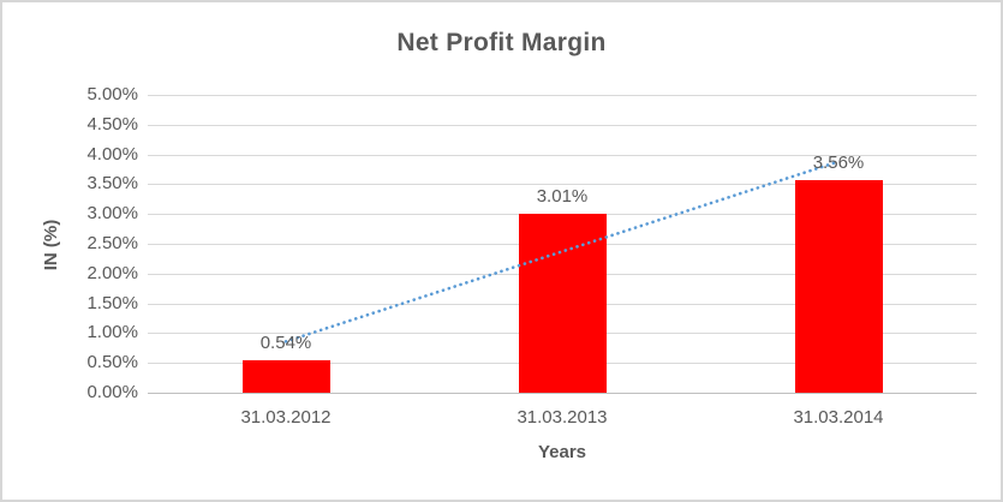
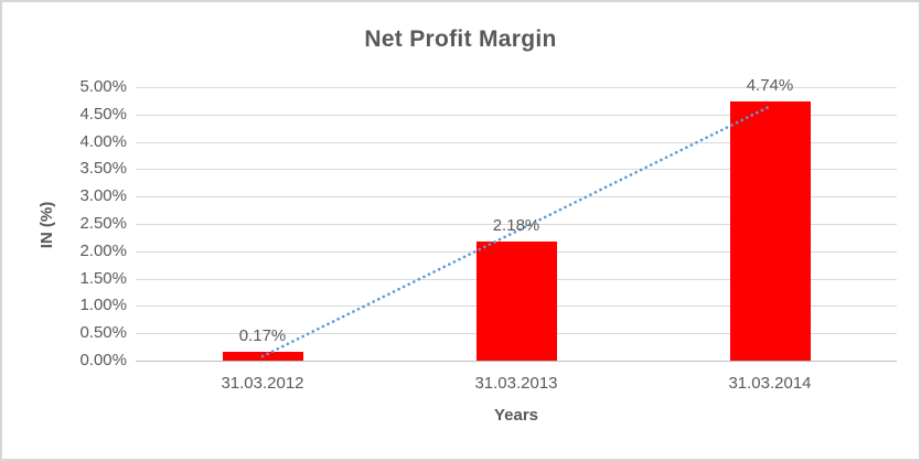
31.03.2012: 0.54% -> 0.17%
31.03.2013: 3.01% -> 2.18%
31.03.2014: 3.56% -> 4.74%
